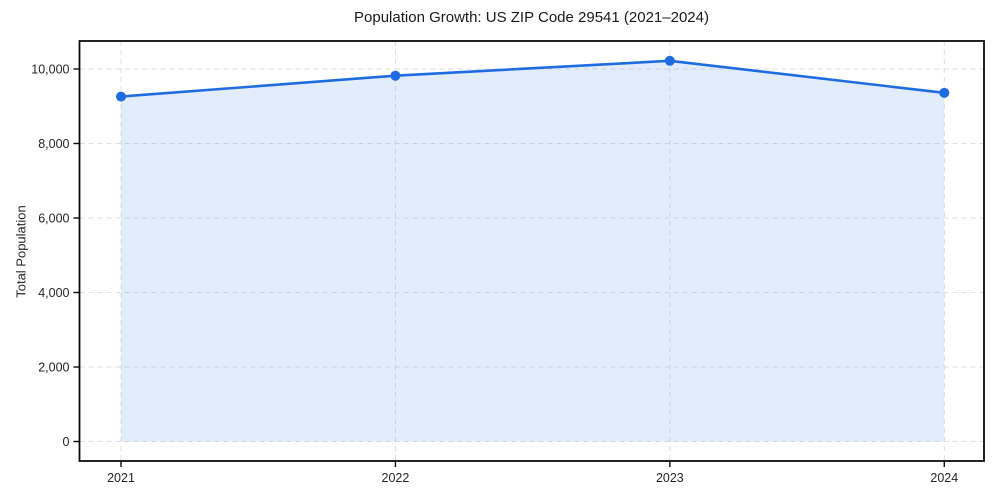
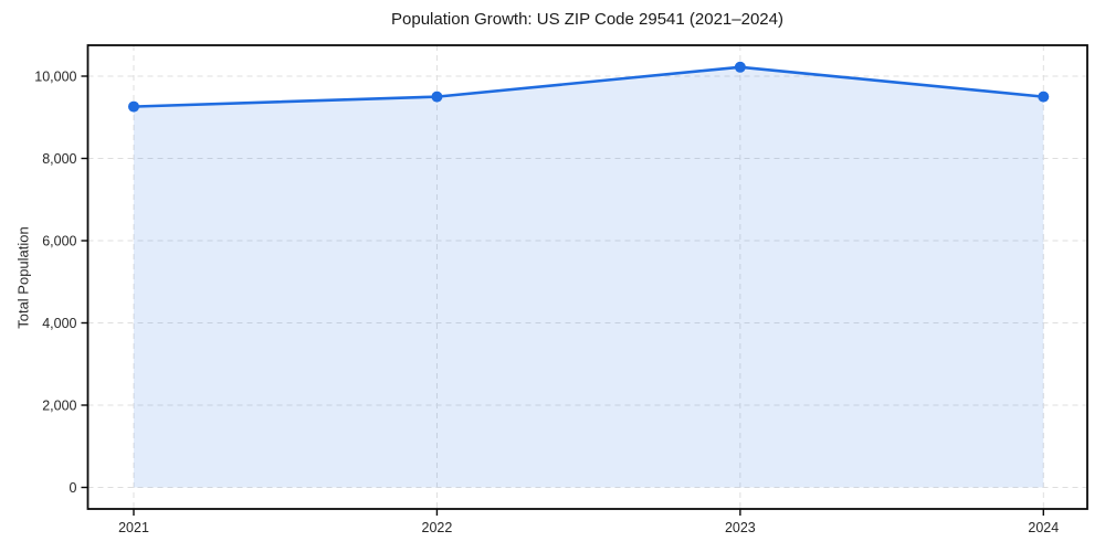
2022: 9800 -> 9500
2024: 9400 -> 9500
